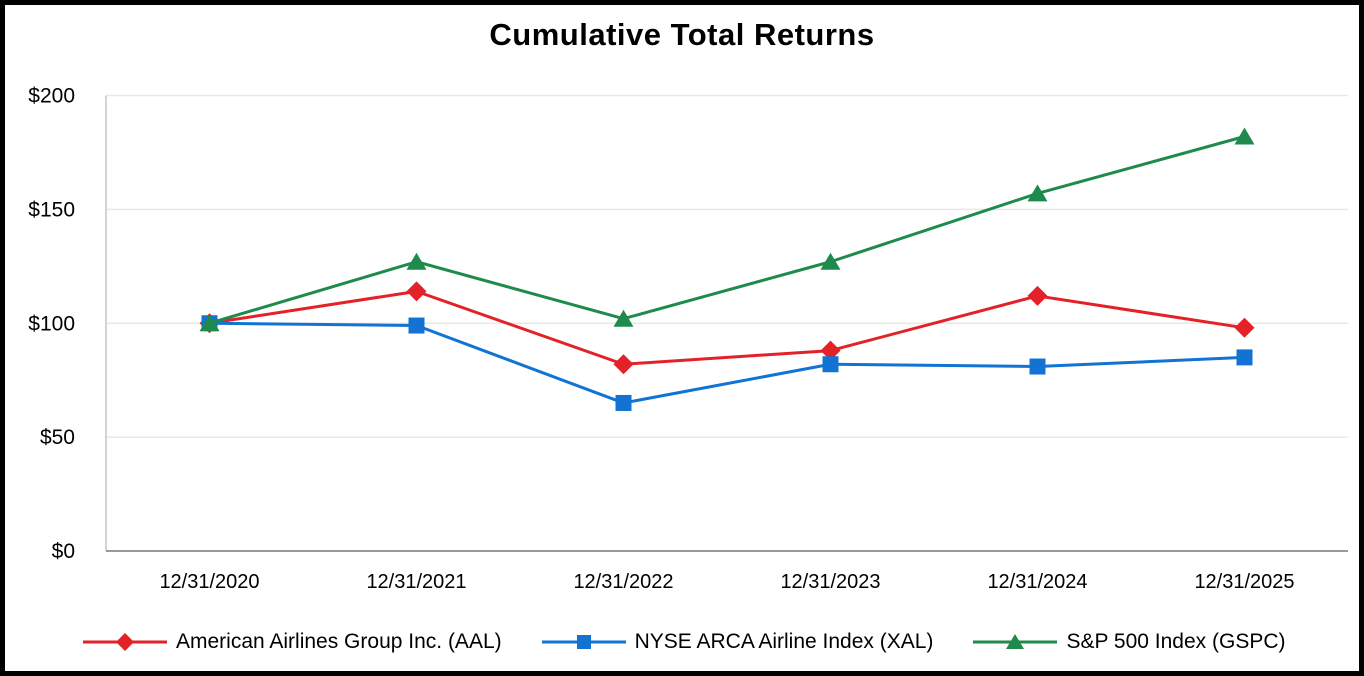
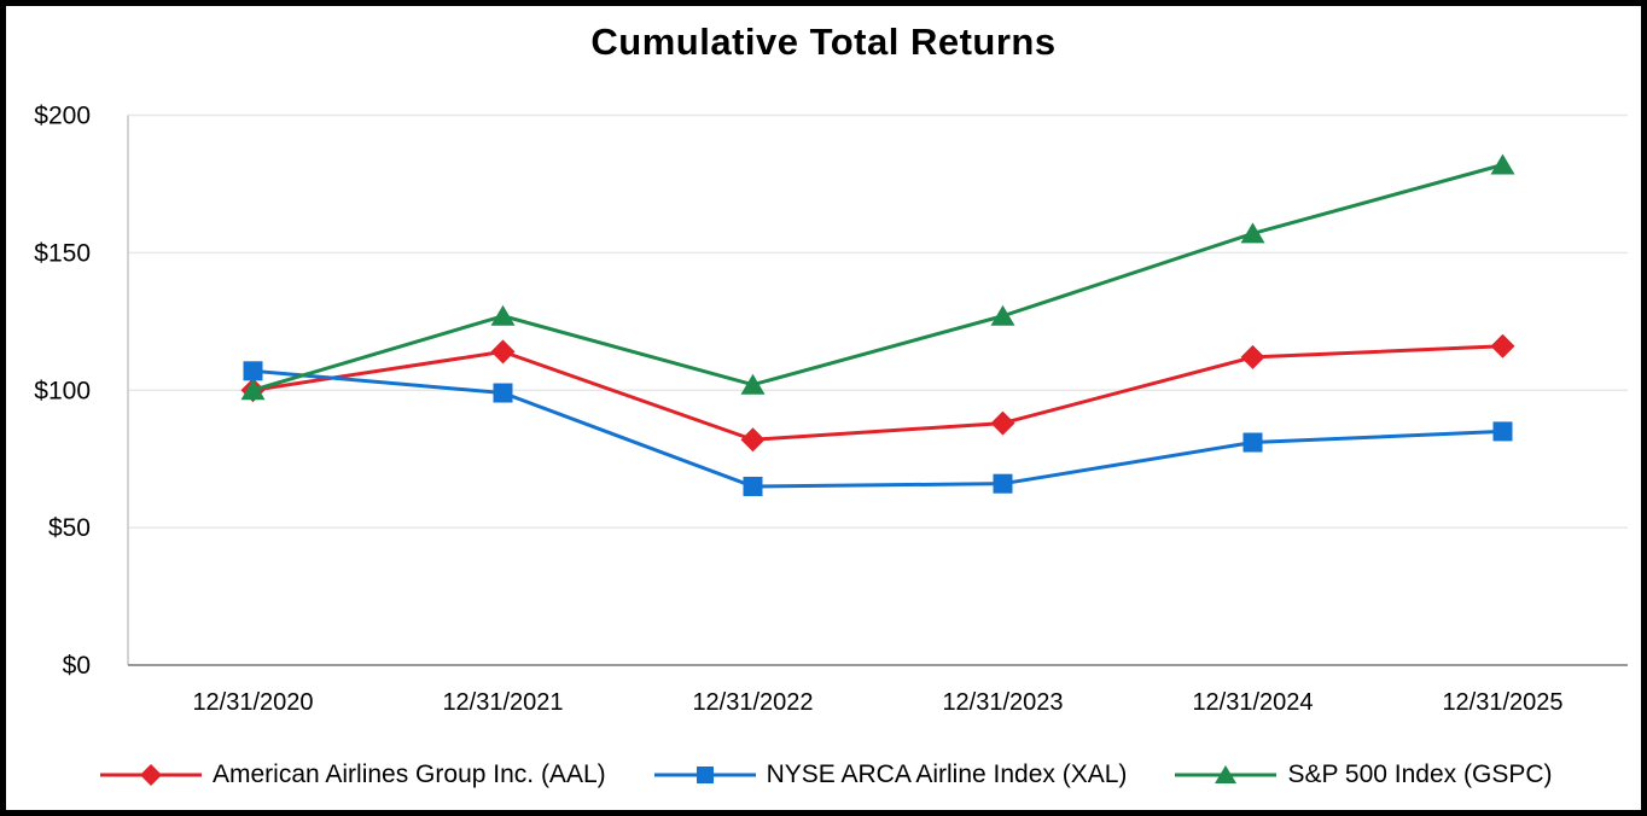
NYSE ARCA Airline Index (XAL)/12/31/2020: $100 -> $107
NYSE ARCA Airline Index (XAL)/12/31/2023: $82 -> $66
American Airlines Group Inc. (AAL)/12/31/2025: $98 -> $116
